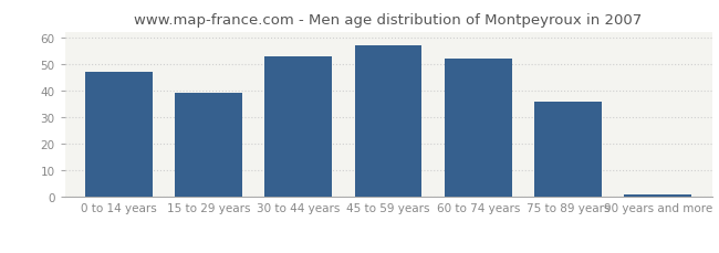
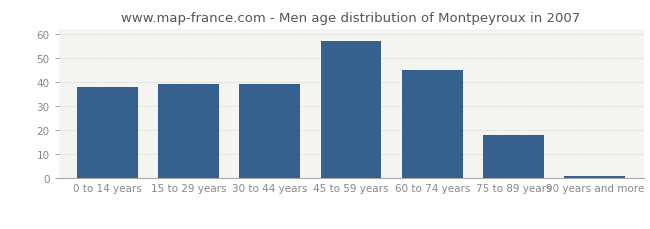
0 to 14 years: 47 -> 38
30 to 44 years: 53 -> 39
60 to 74 years: 52 -> 45
75 to 89 years: 36 -> 18
